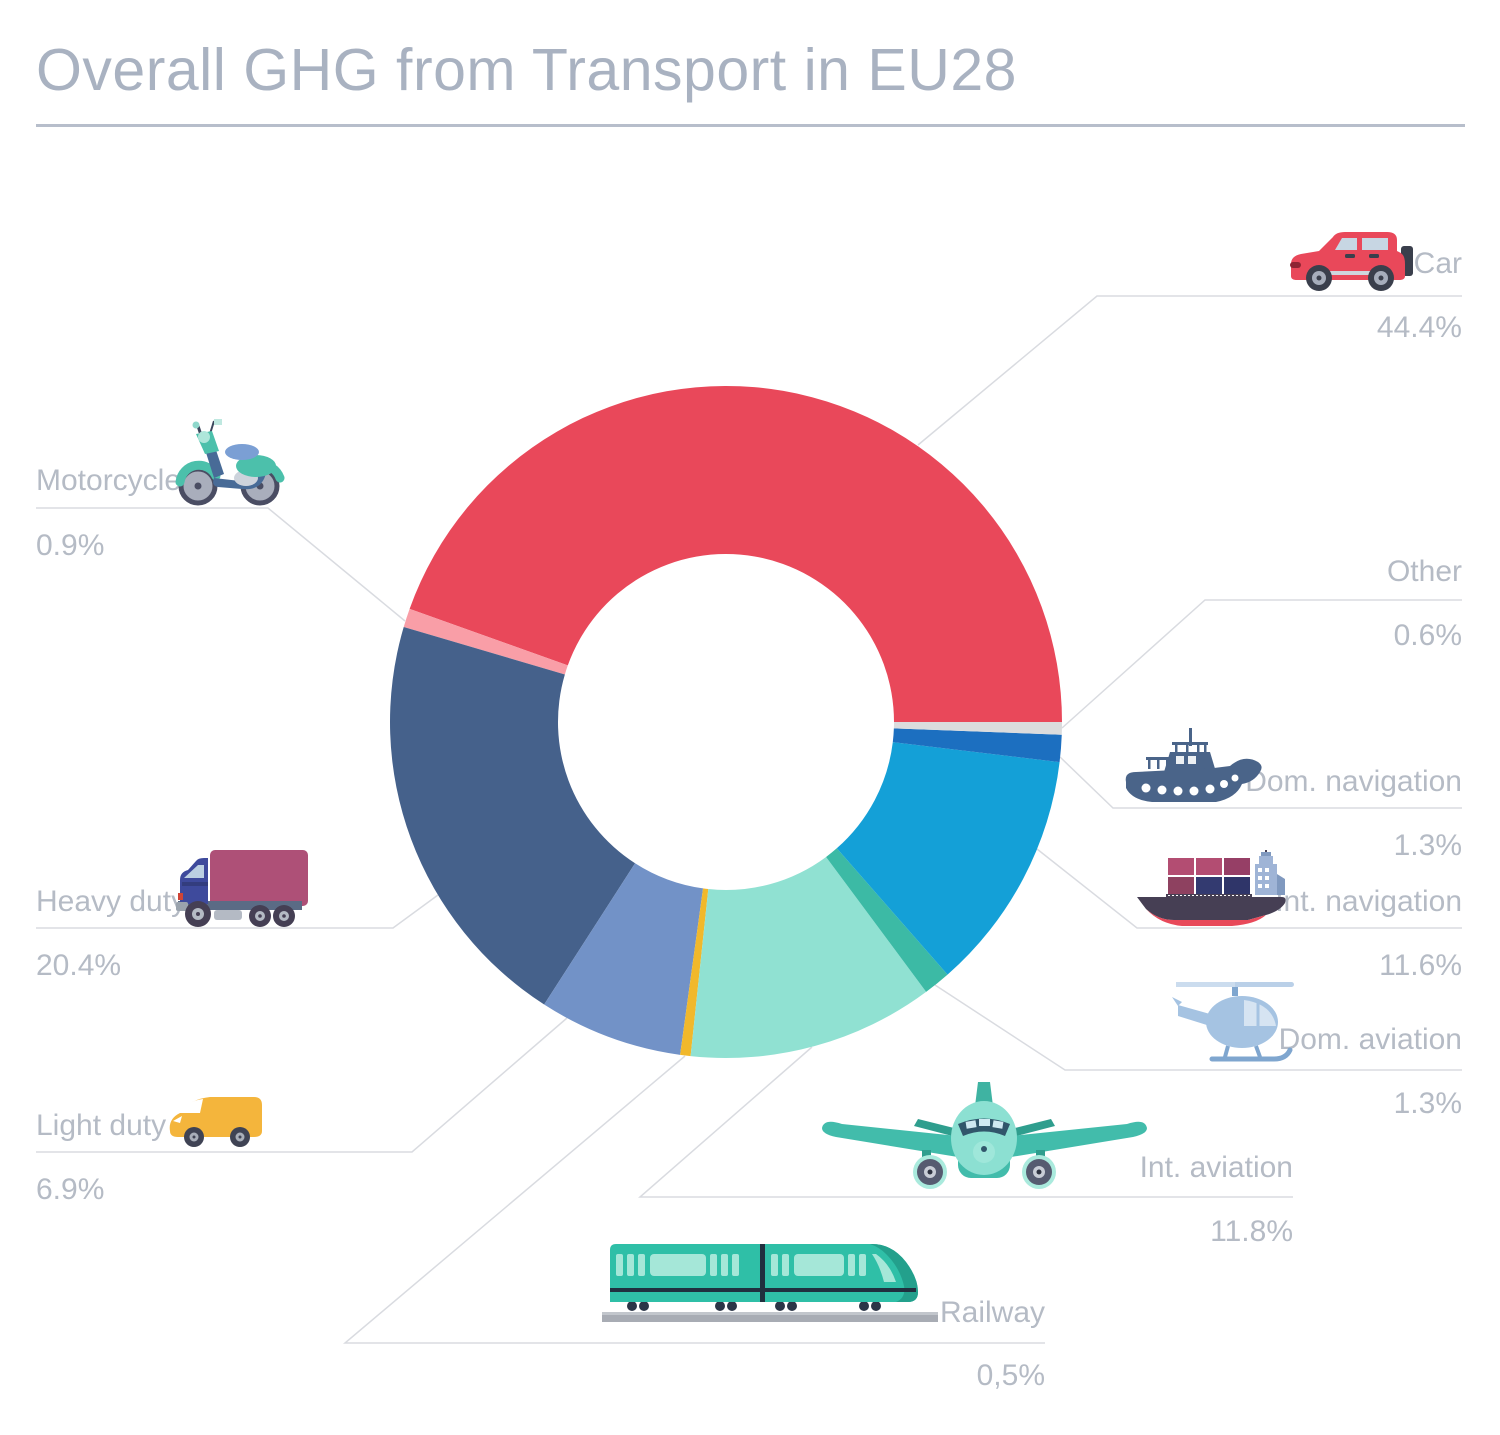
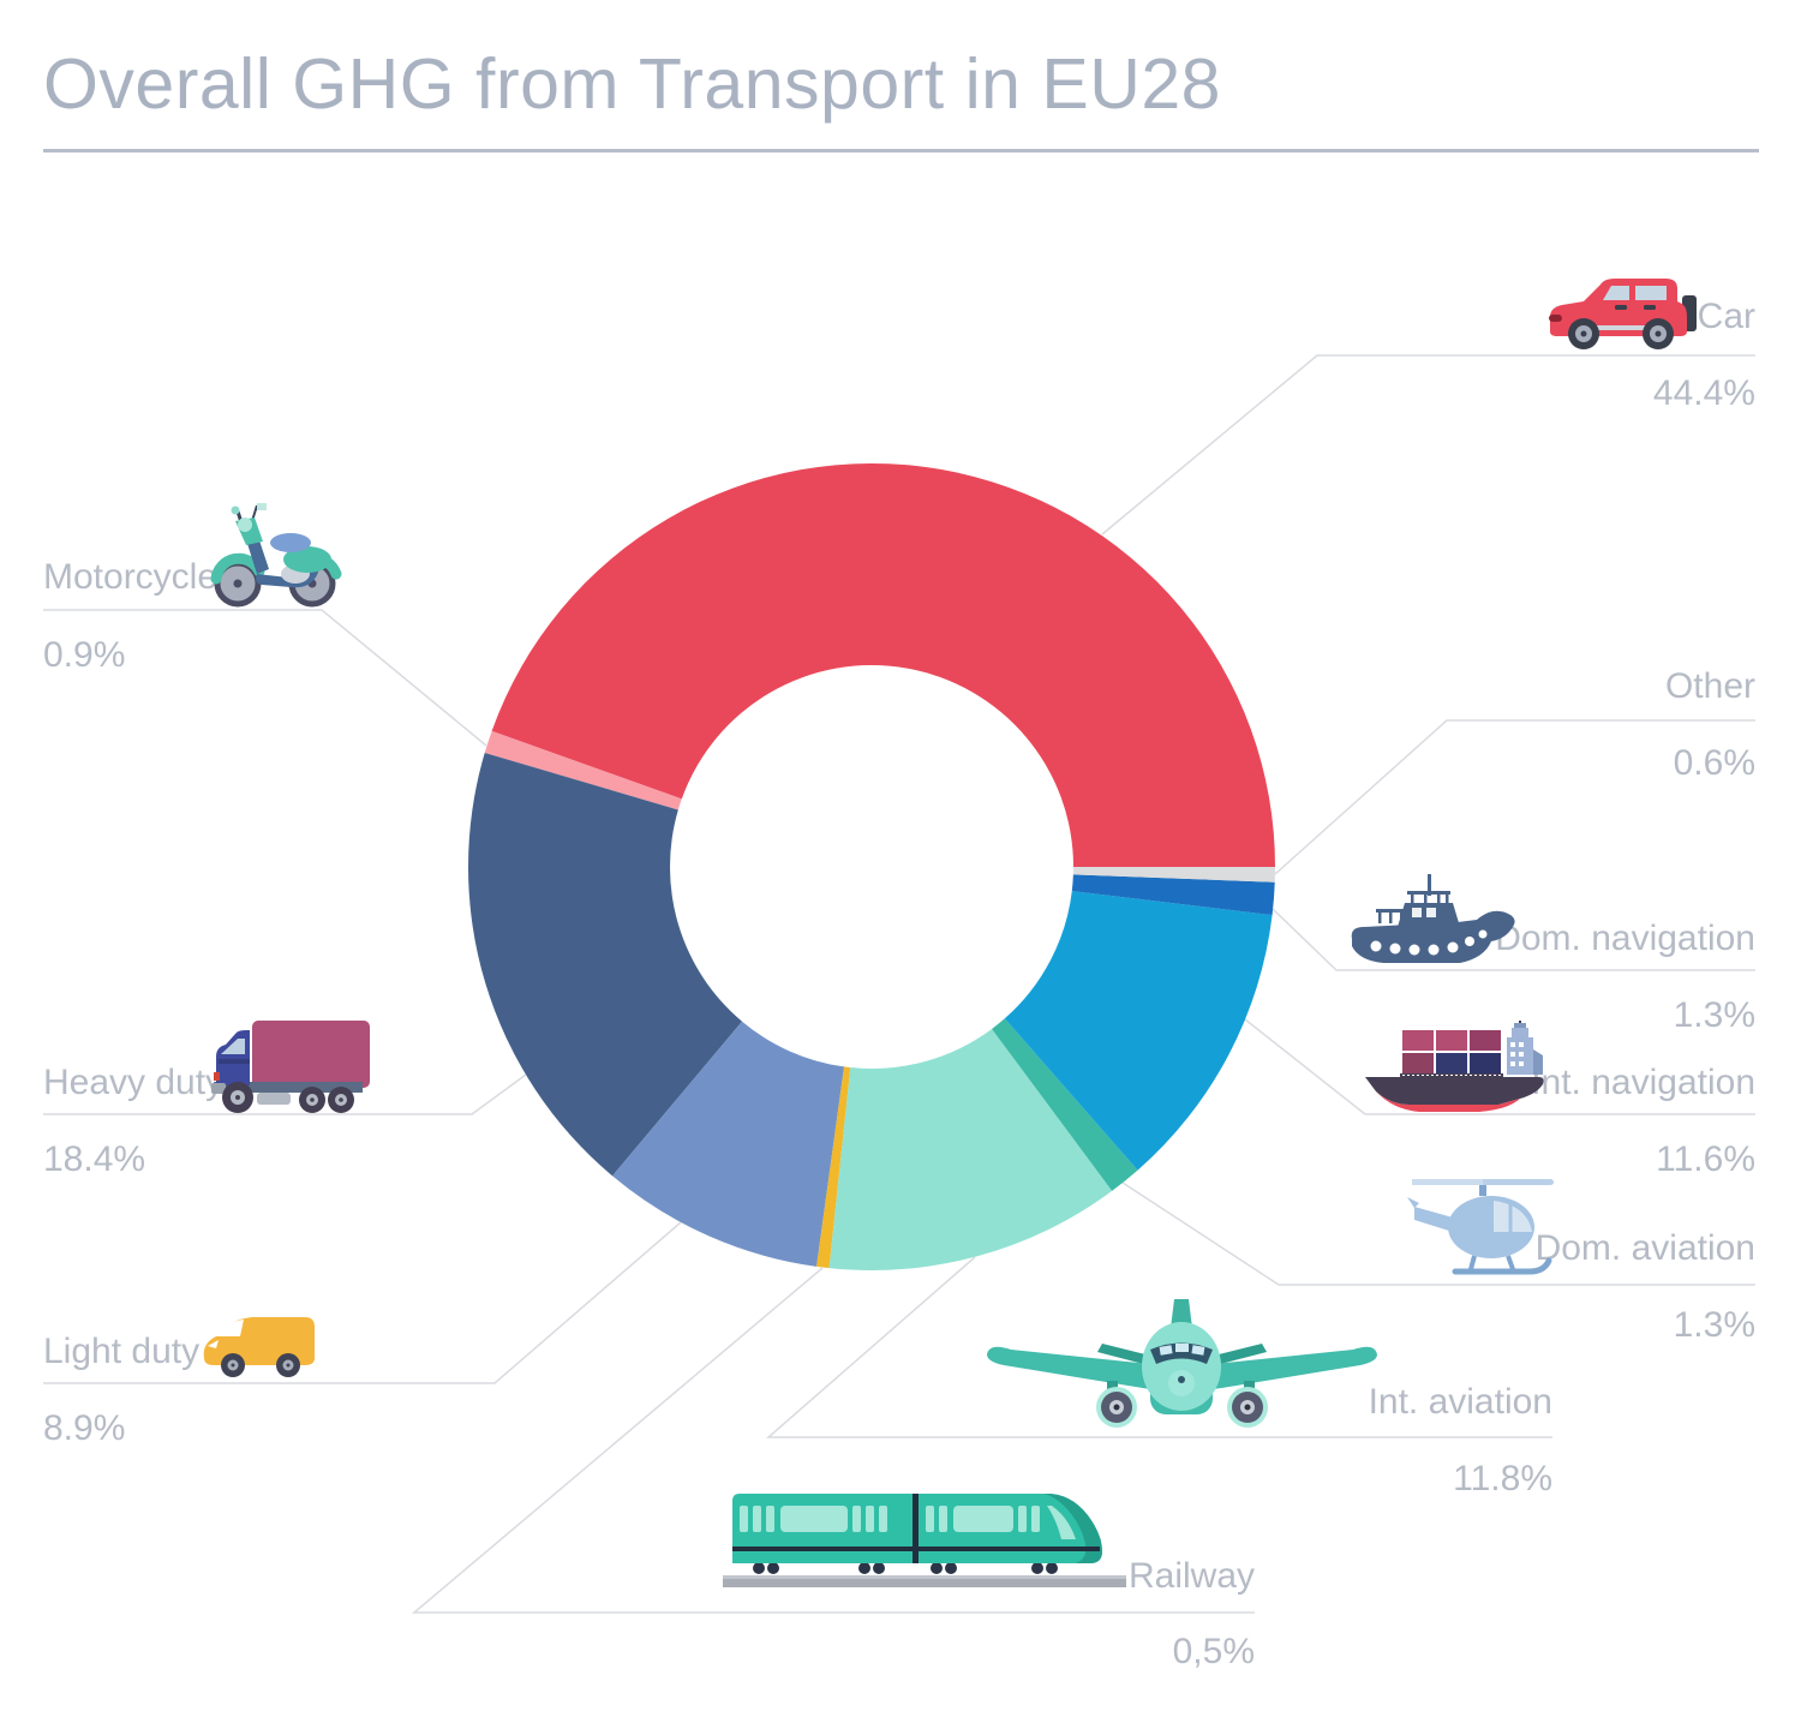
Heavy duty: 20.4% -> 18.4%
Light duty: 6.9% -> 8.9%
